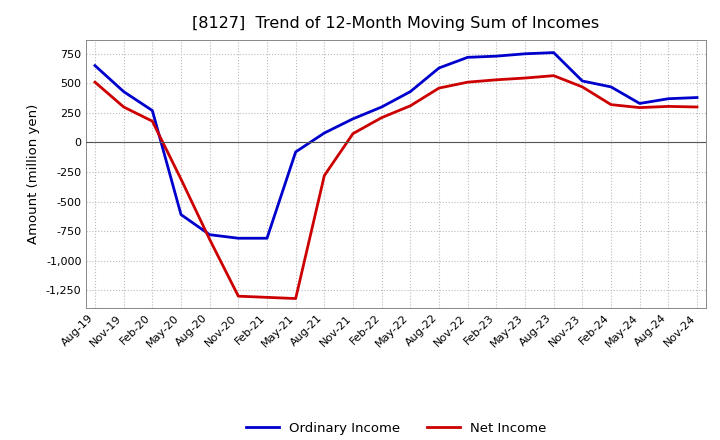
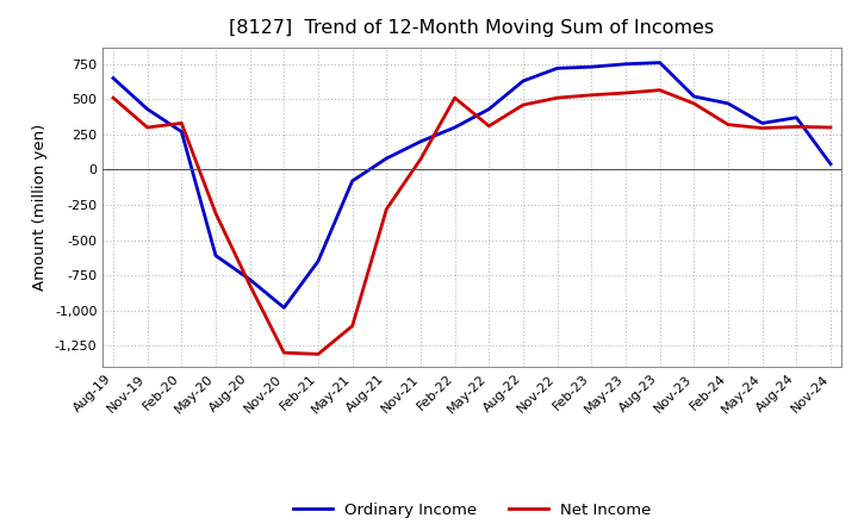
Net Income/Feb-20: 180 -> 330
Ordinary Income/Nov-20: -810 -> -980
Ordinary Income/Feb-21: -810 -> -650
Net Income/May-21: -1,320 -> -1,110
Net Income/Feb-22: 210 -> 510
Ordinary Income/Nov-24: 380 -> 40
